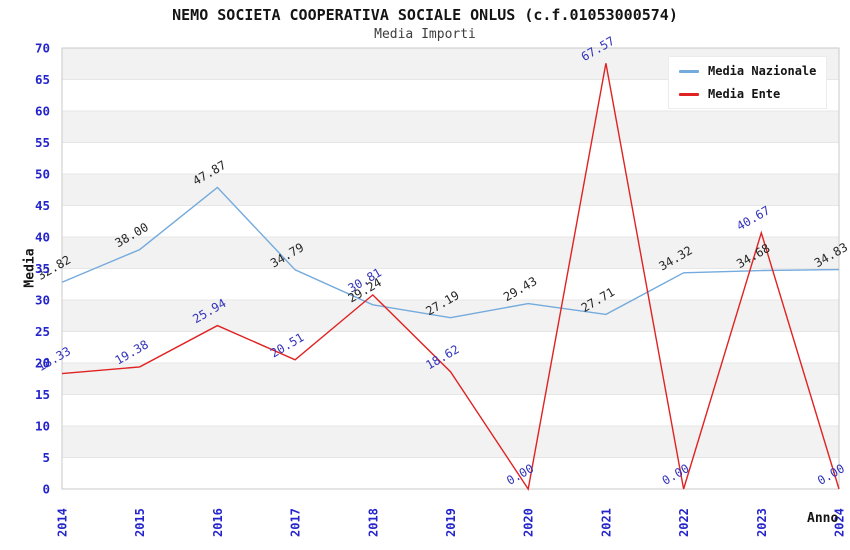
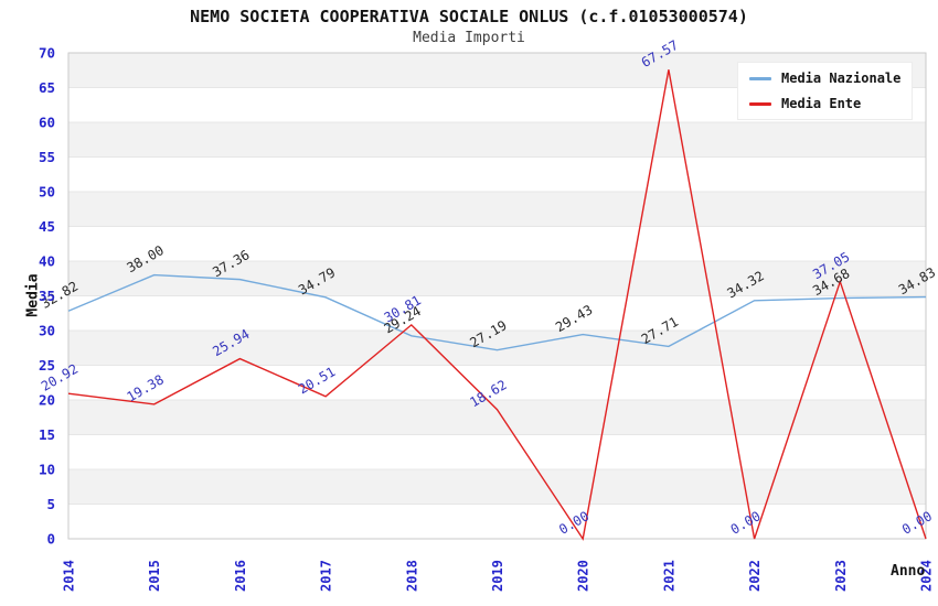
Media Ente/2014: 18.33 -> 20.92
Media Nazionale/2016: 47.87 -> 37.36
Media Ente/2023: 40.67 -> 37.05
